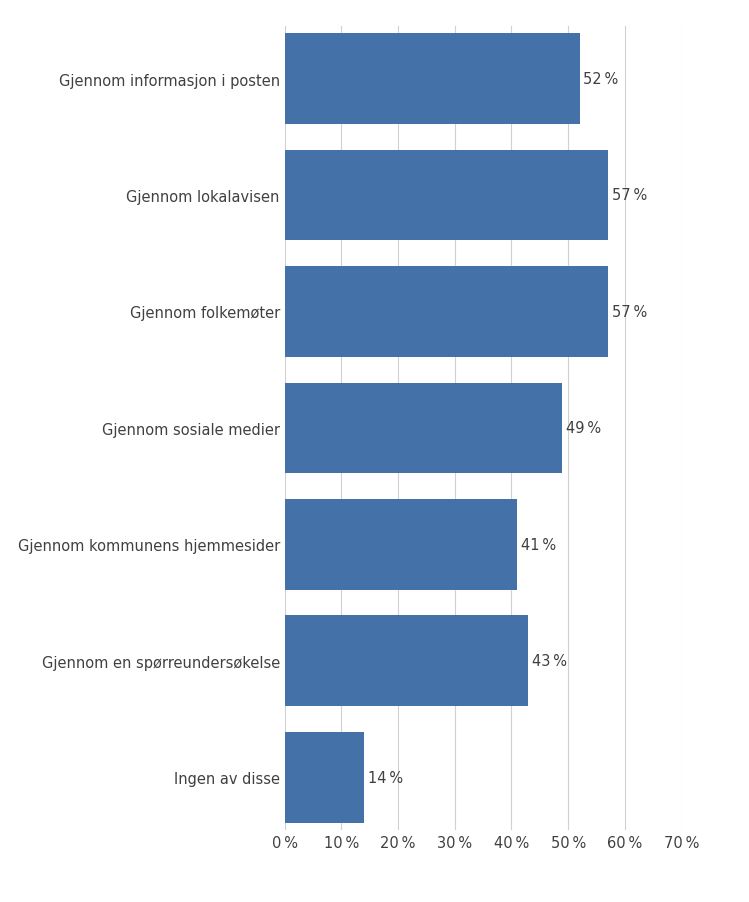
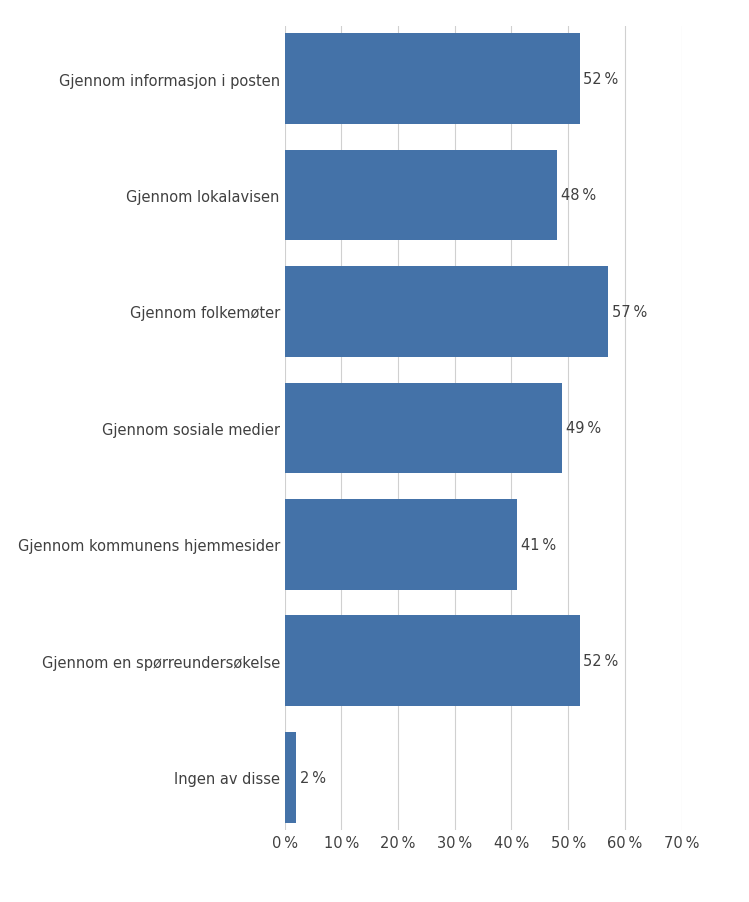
Gjennom lokalavisen: 57 -> 48
Gjennom en spørreundersøkelse: 43 -> 52
Ingen av disse: 14 -> 2
